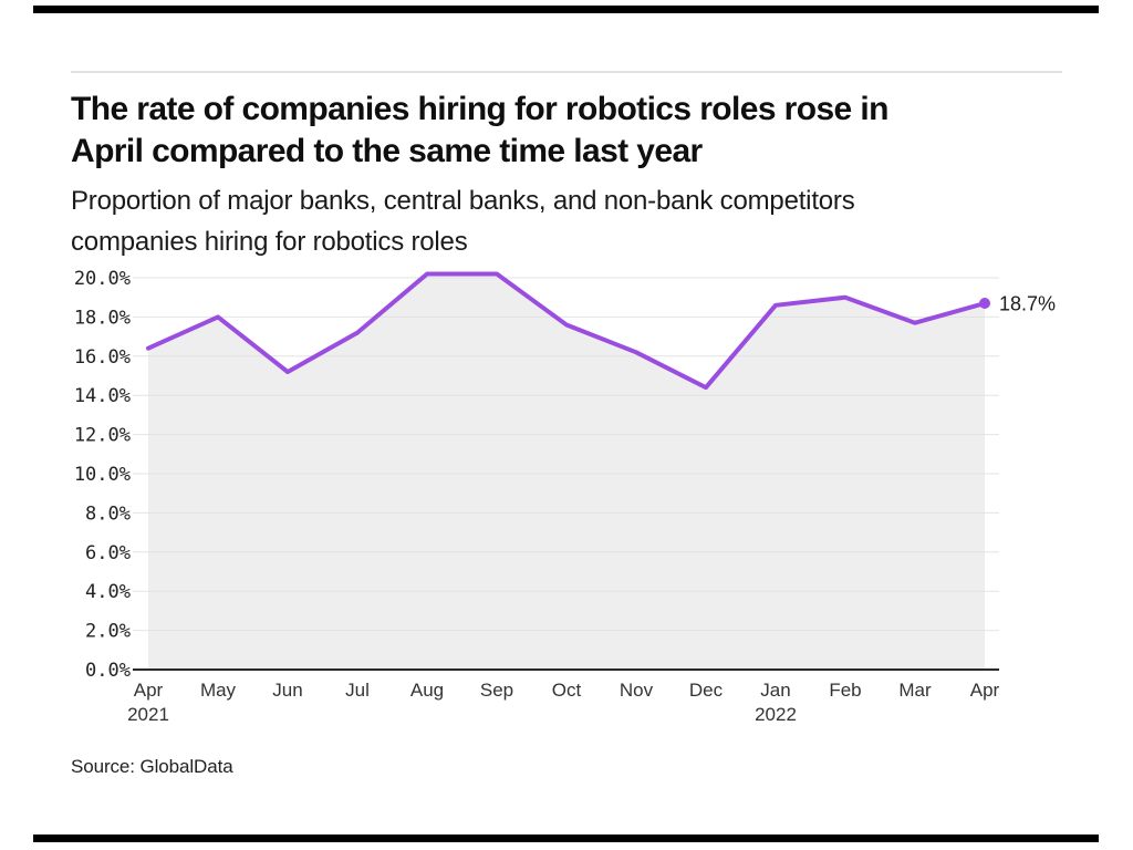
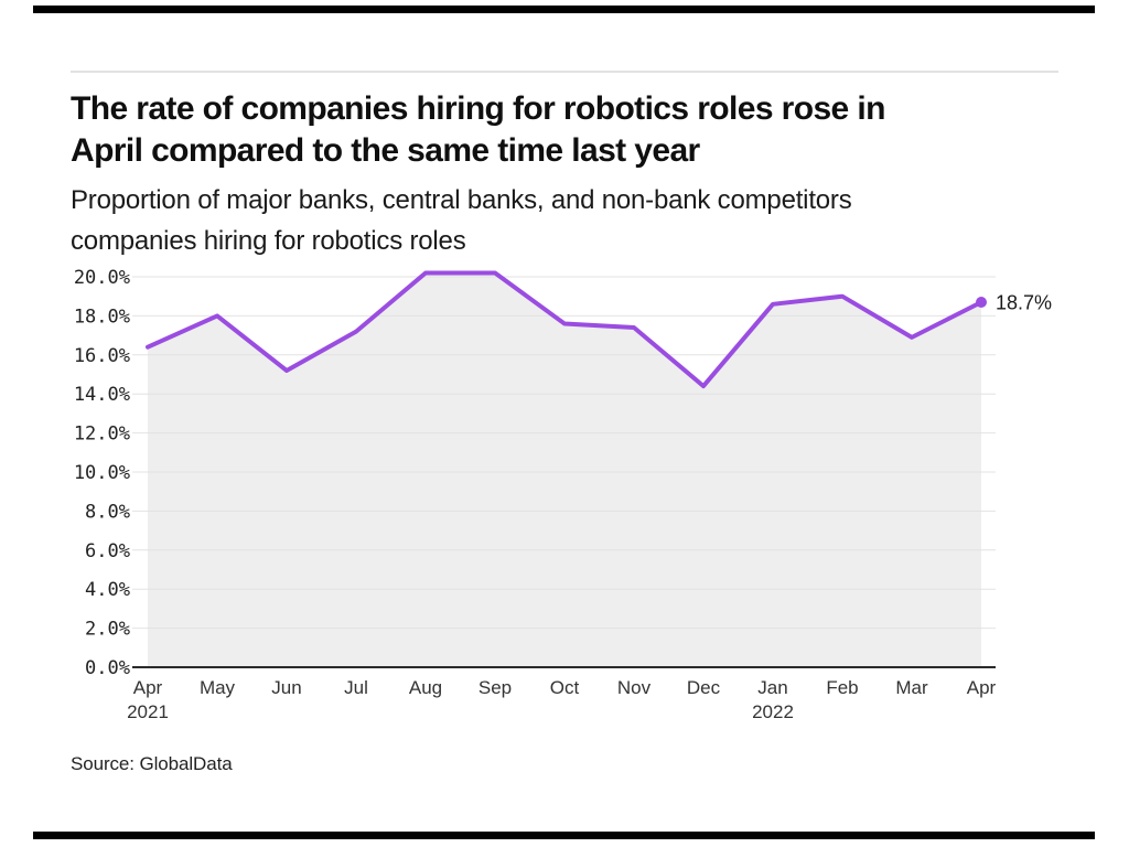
Nov: 16.2% -> 17.4%
Mar: 17.7% -> 16.9%
